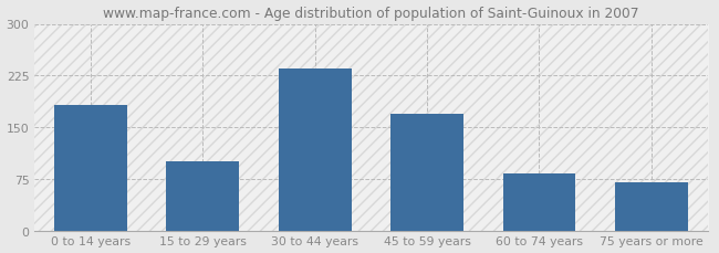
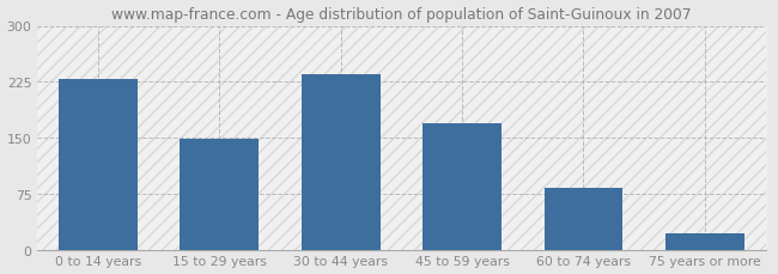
0 to 14 years: 182 -> 228
15 to 29 years: 100 -> 149
75 years or more: 70 -> 21
